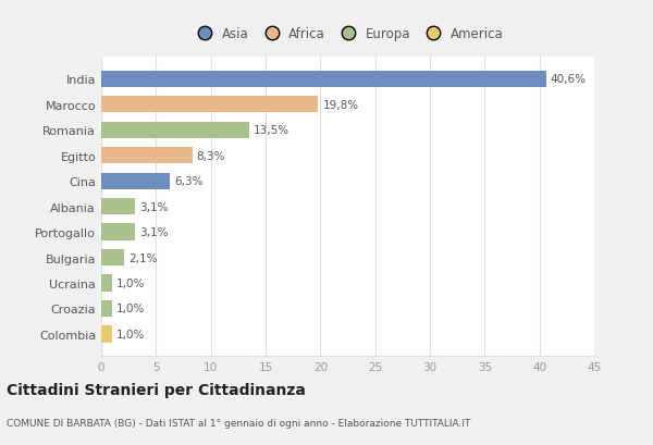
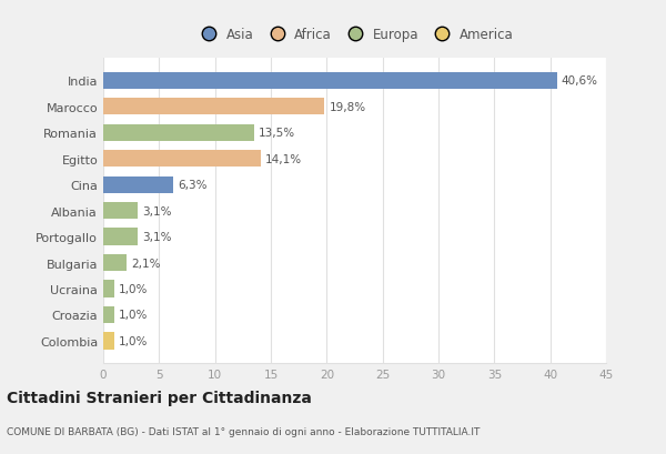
Egitto: 8,3% -> 14,1%
